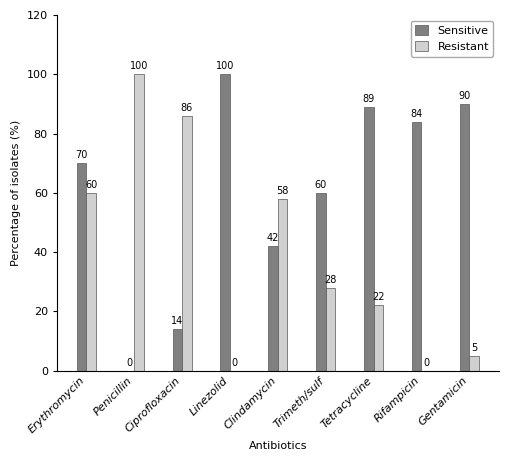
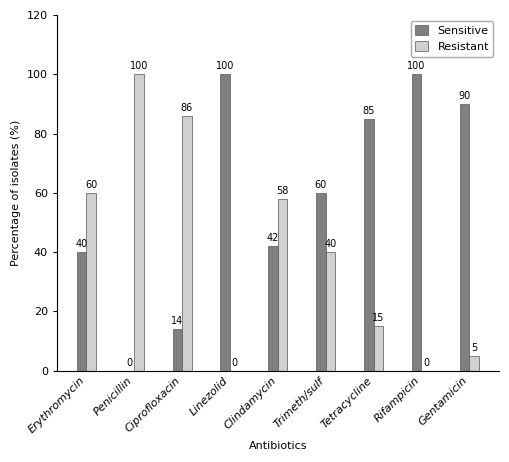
Sensitive/Erythromycin: 70 -> 40
Resistant/Trimeth/sulf: 28 -> 40
Sensitive/Tetracycline: 89 -> 85
Resistant/Tetracycline: 22 -> 15
Sensitive/Rifampicin: 84 -> 100
